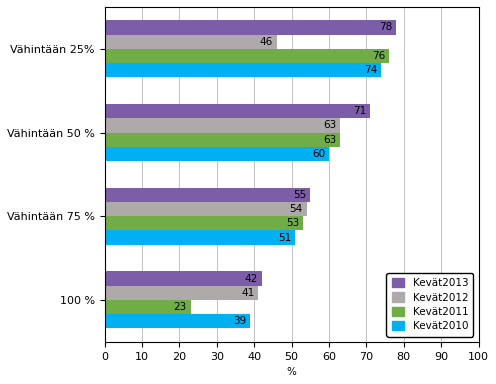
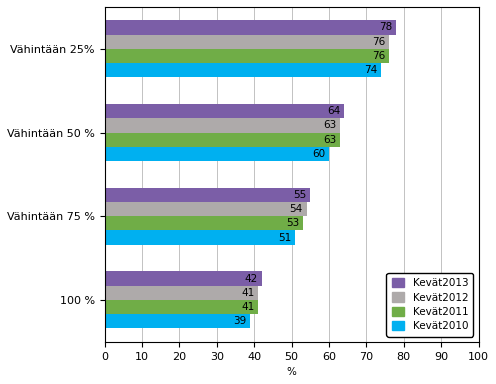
Kevät2012/Vähintään 25%: 46 -> 76
Kevät2013/Vähintään 50 %: 71 -> 64
Kevät2011/100 %: 23 -> 41
